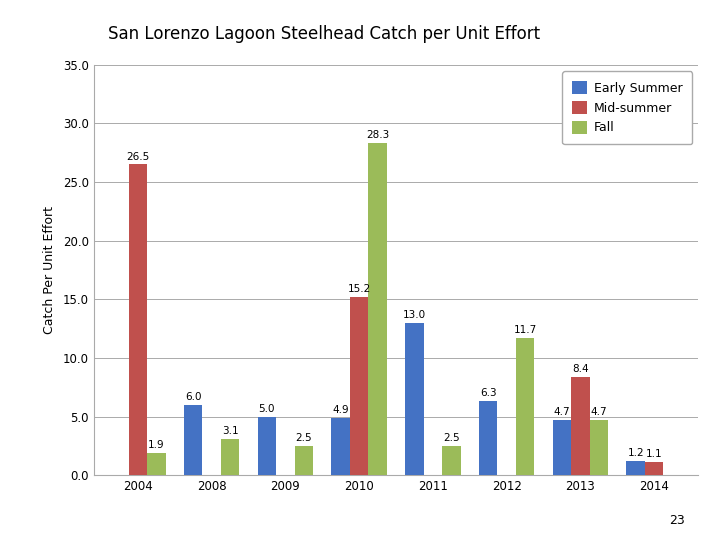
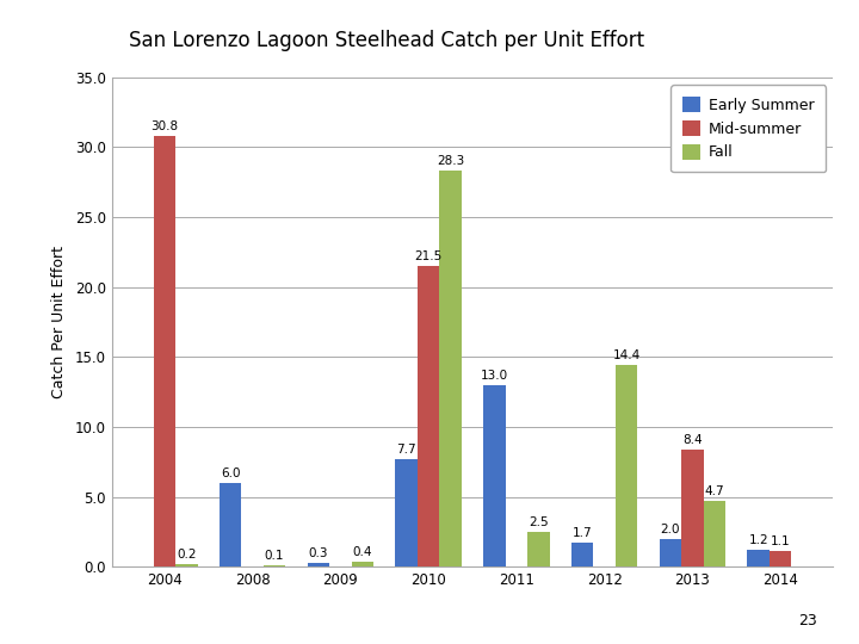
Mid-summer/2004: 26.5 -> 30.8
Fall/2004: 1.9 -> 0.2
Fall/2008: 3.1 -> 0.1
Early Summer/2009: 5.0 -> 0.3
Fall/2009: 2.5 -> 0.4
Early Summer/2010: 4.9 -> 7.7
Mid-summer/2010: 15.2 -> 21.5
Early Summer/2012: 6.3 -> 1.7
Fall/2012: 11.7 -> 14.4
Early Summer/2013: 4.7 -> 2.0
